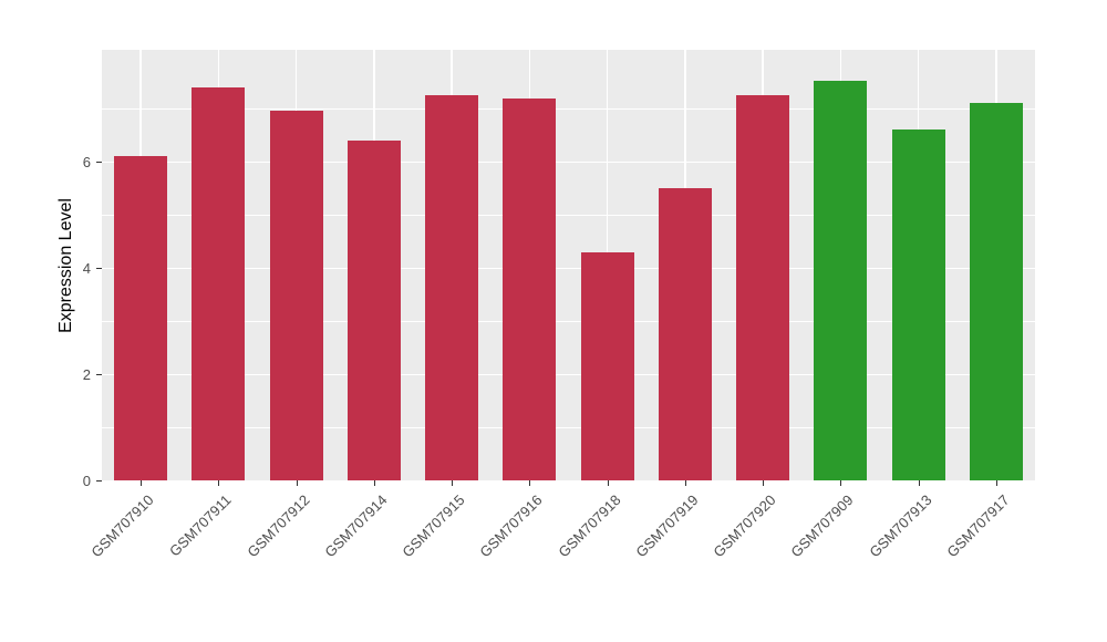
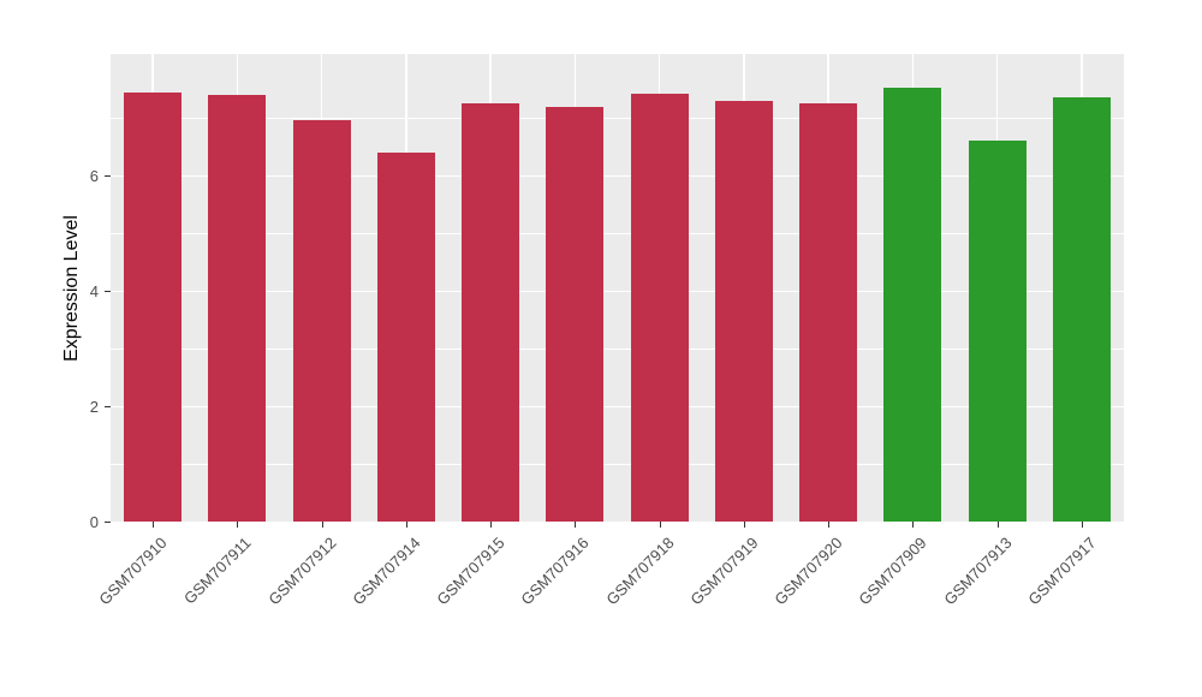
GSM707910: 6.1 -> 7.4
GSM707918: 4.3 -> 7.4
GSM707919: 5.5 -> 7.3
GSM707917: 7.1 -> 7.4
